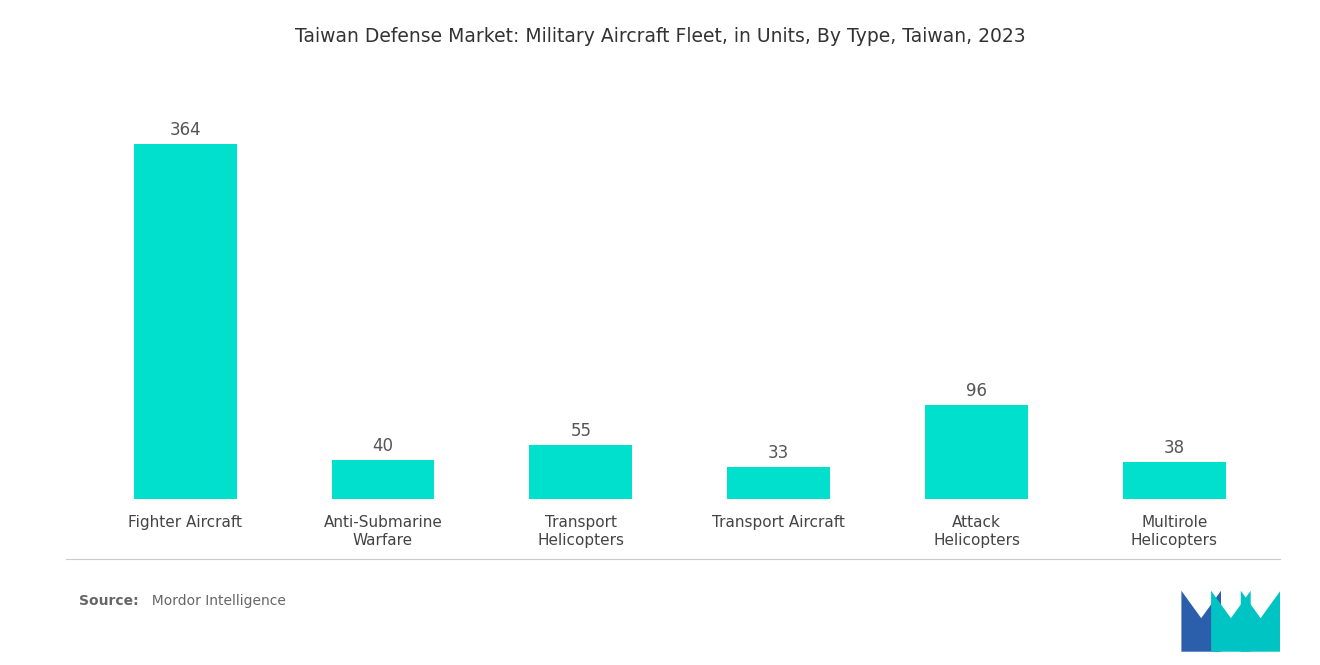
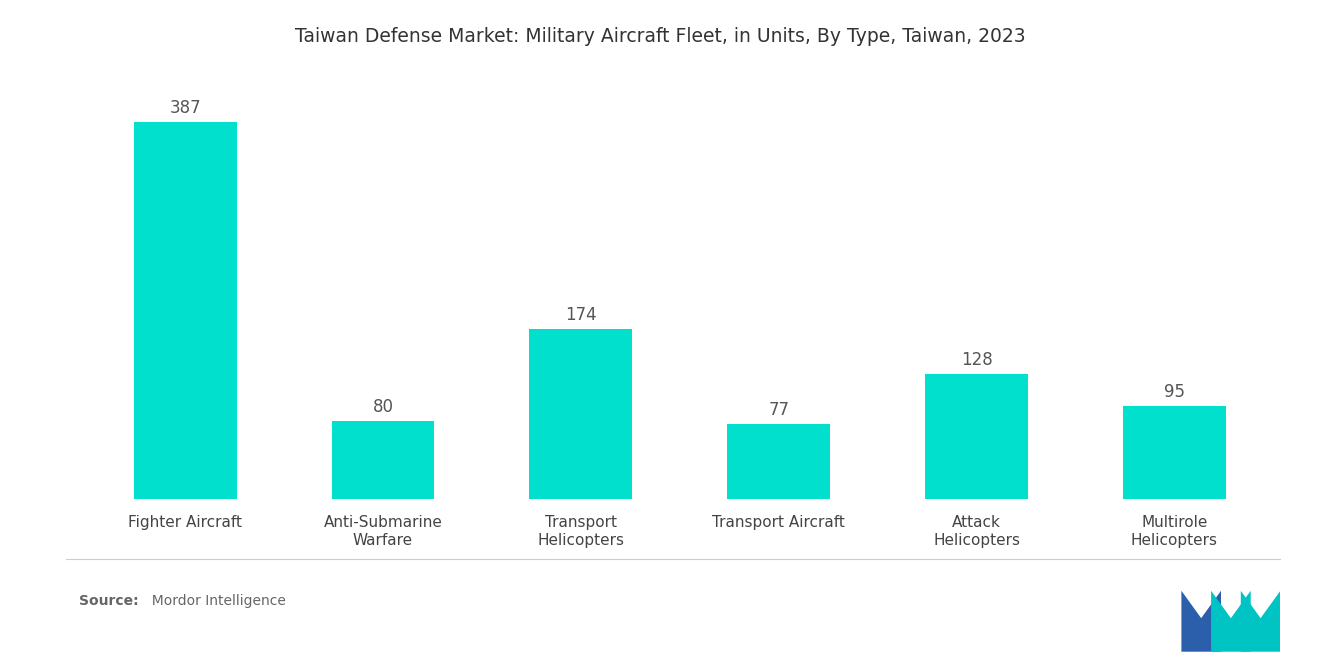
Fighter Aircraft: 364 -> 387
Anti-Submarine Warfare: 40 -> 80
Transport Helicopters: 55 -> 174
Transport Aircraft: 33 -> 77
Attack Helicopters: 96 -> 128
Multirole Helicopters: 38 -> 95
